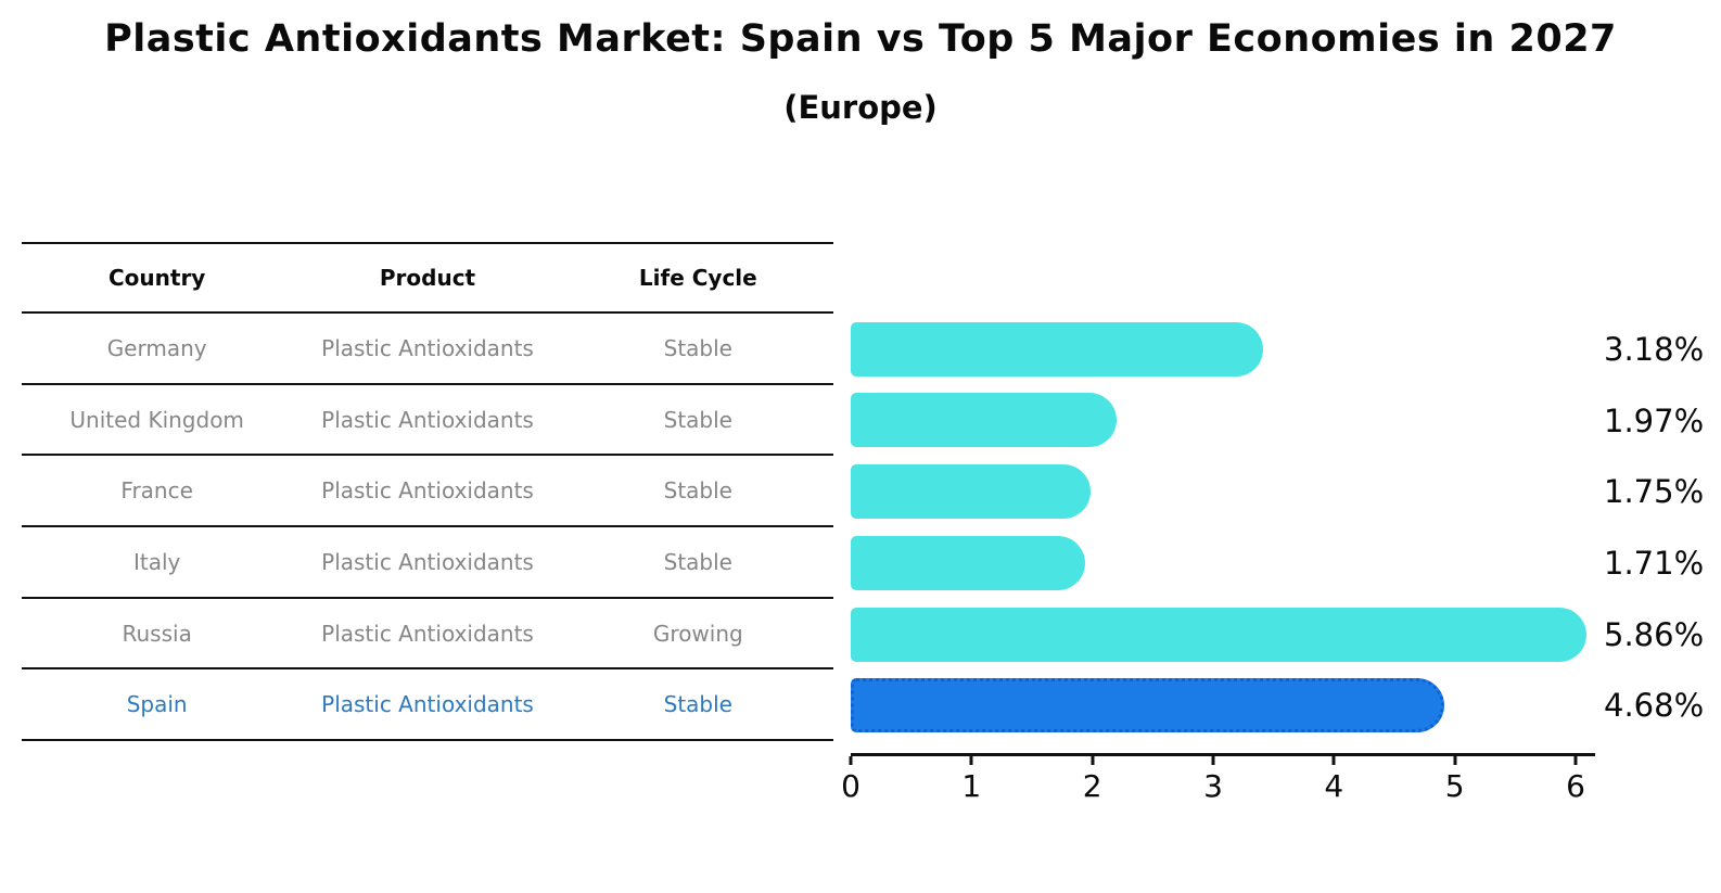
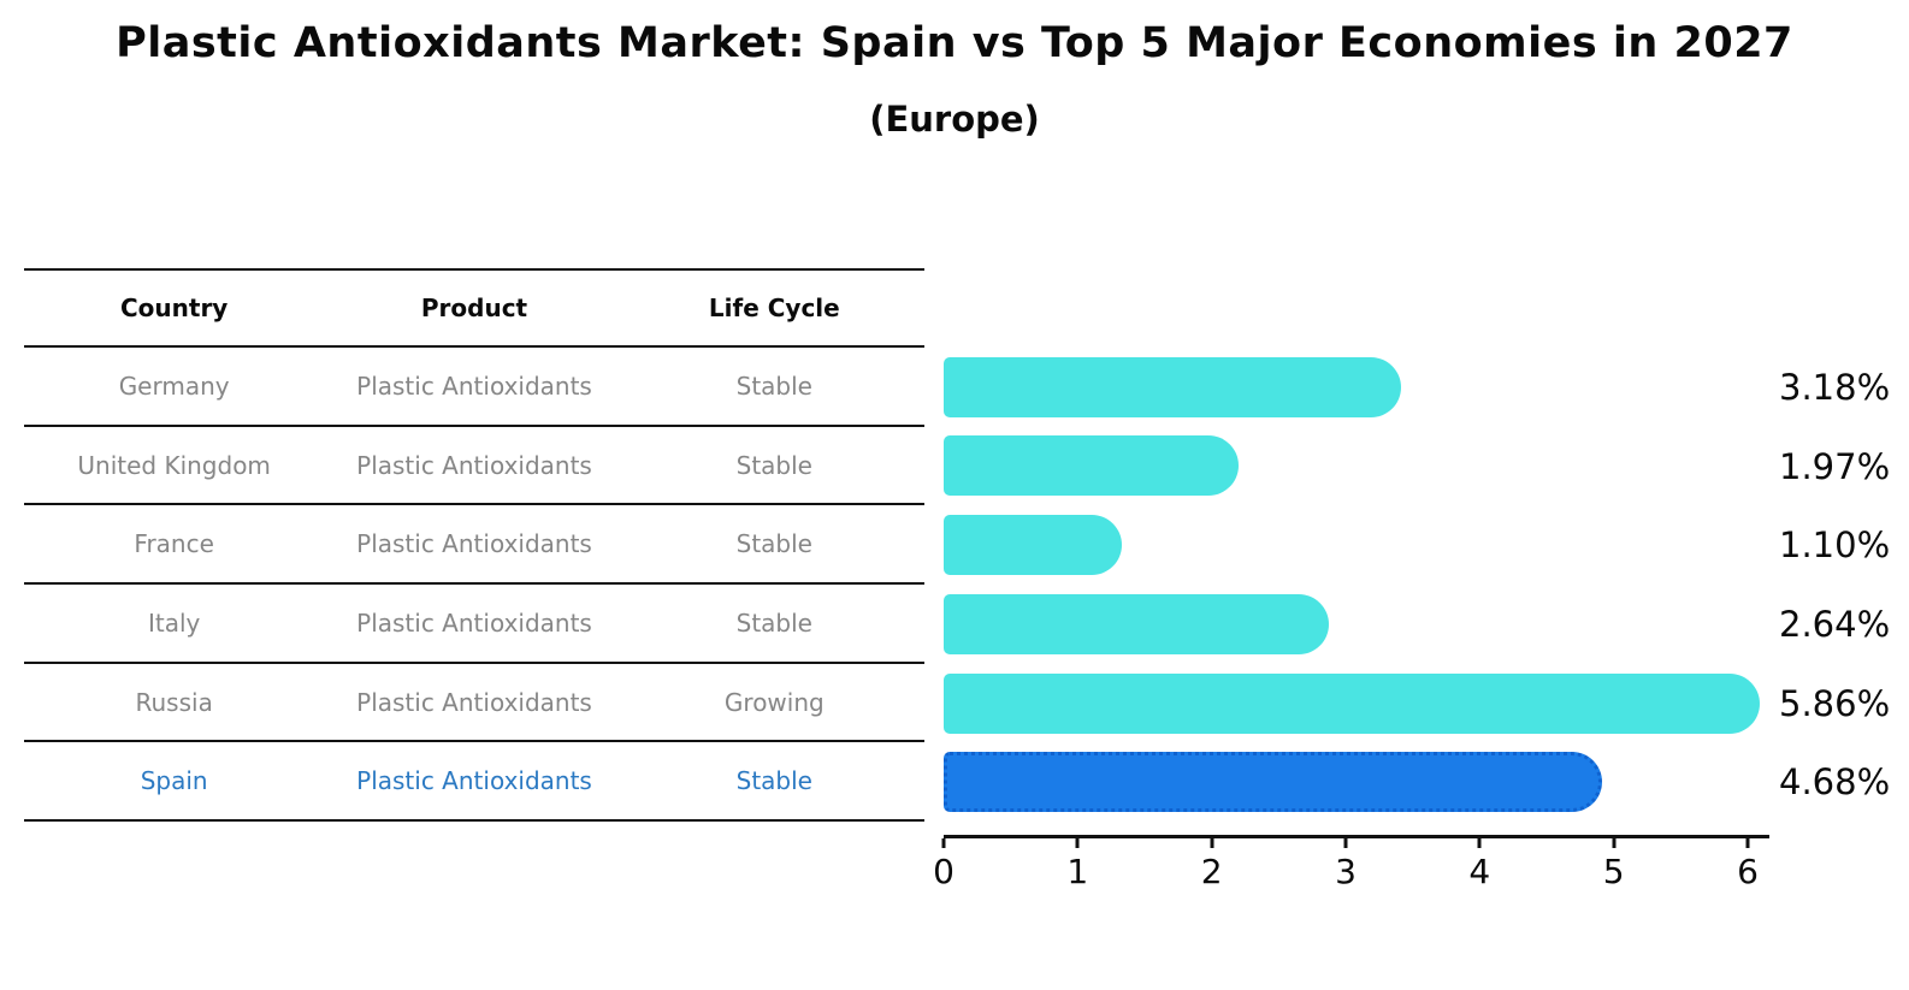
France: 1.75% -> 1.10%
Italy: 1.71% -> 2.64%
